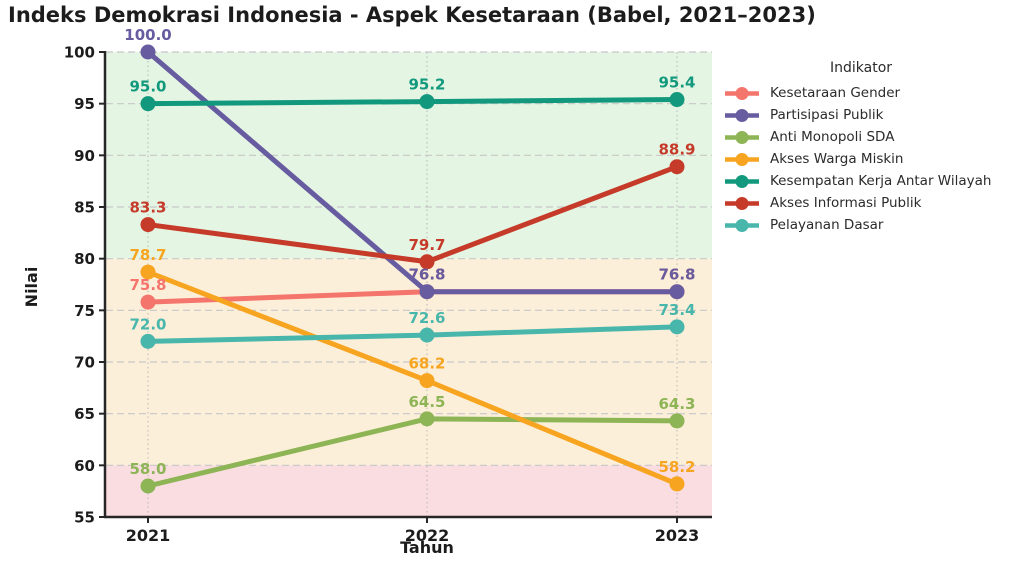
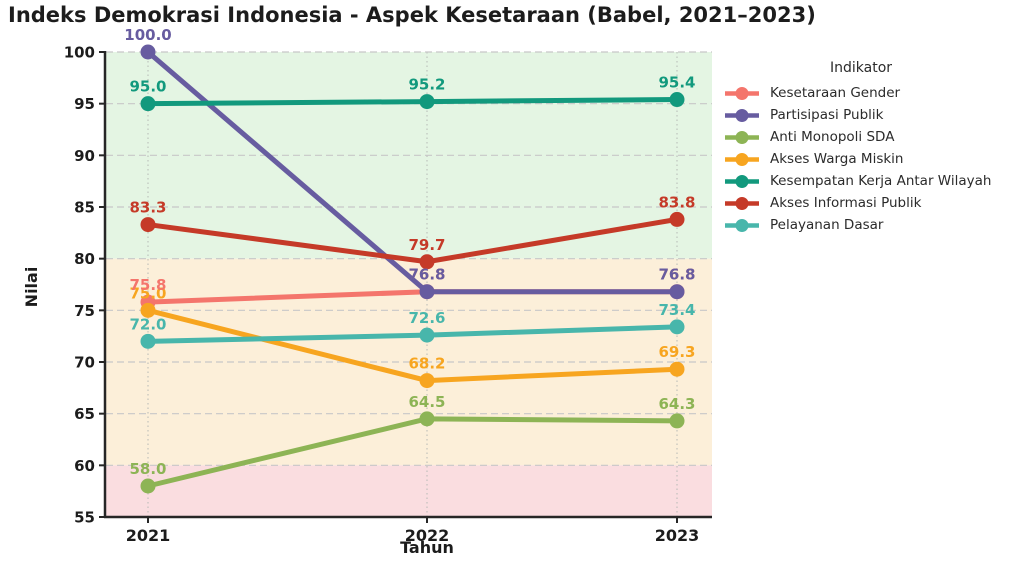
Akses Warga Miskin/2021: 78.7 -> 75.0
Akses Warga Miskin/2023: 58.2 -> 69.3
Akses Informasi Publik/2023: 88.9 -> 83.8
